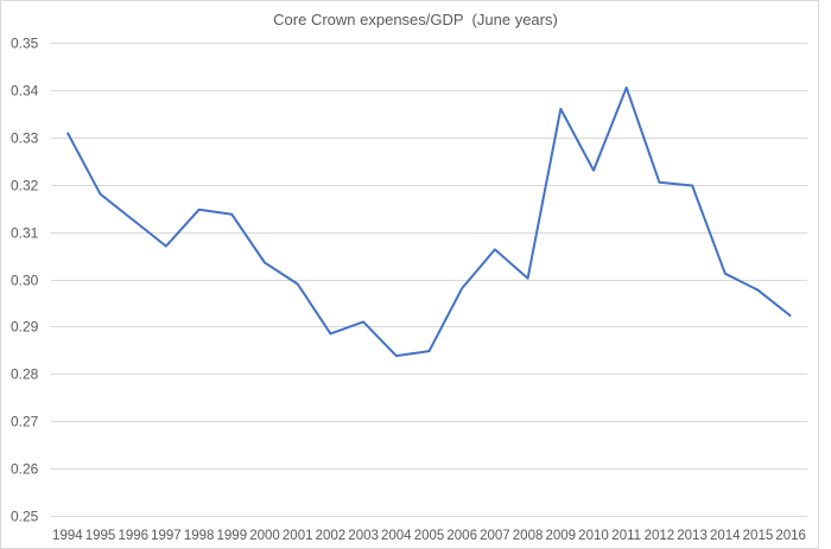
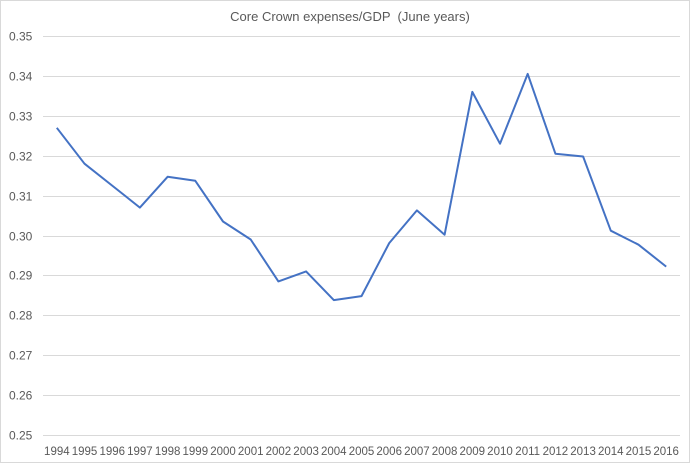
1994: 0.331 -> 0.327
